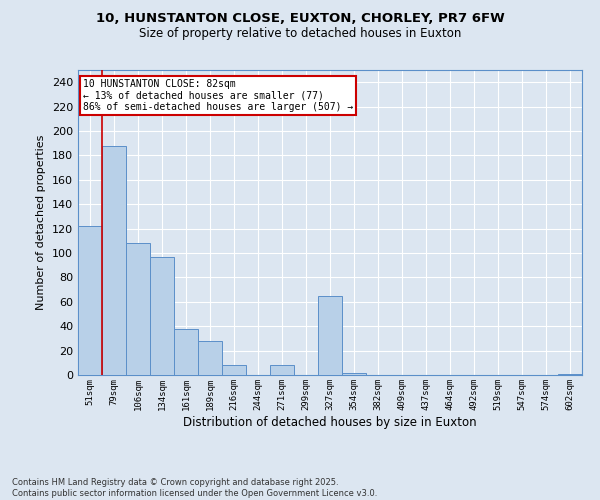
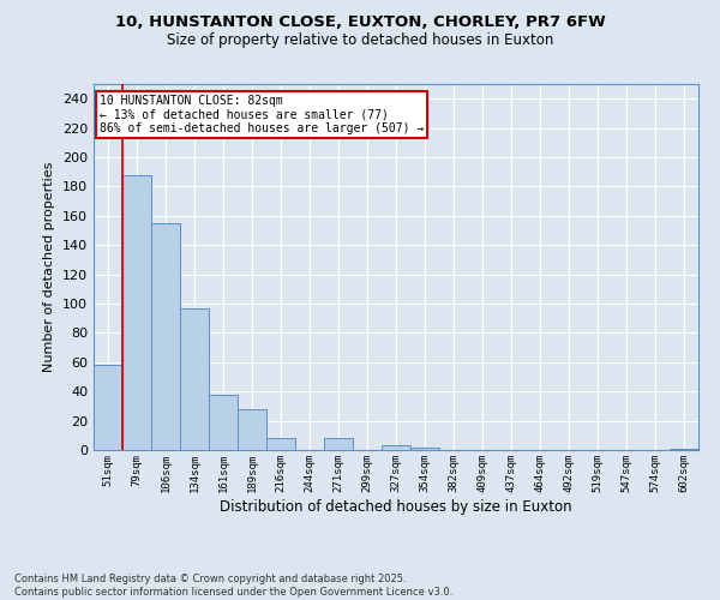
51sqm: 122 -> 58
106sqm: 108 -> 155
327sqm: 65 -> 3
